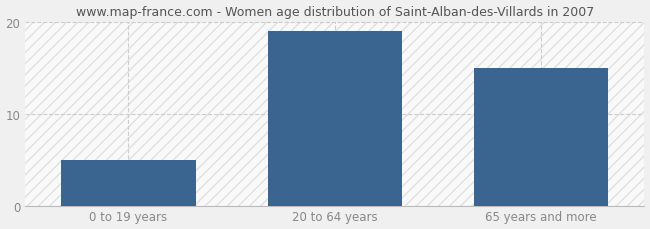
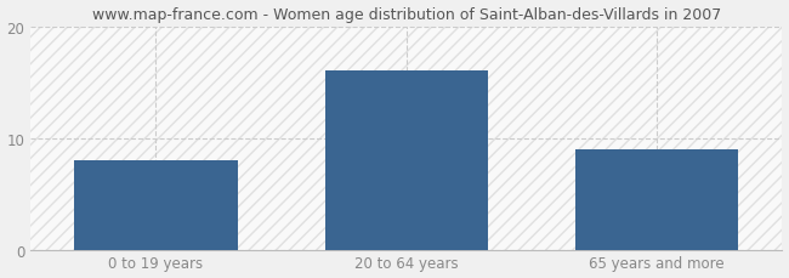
0 to 19 years: 5 -> 8
20 to 64 years: 19 -> 16
65 years and more: 15 -> 9
